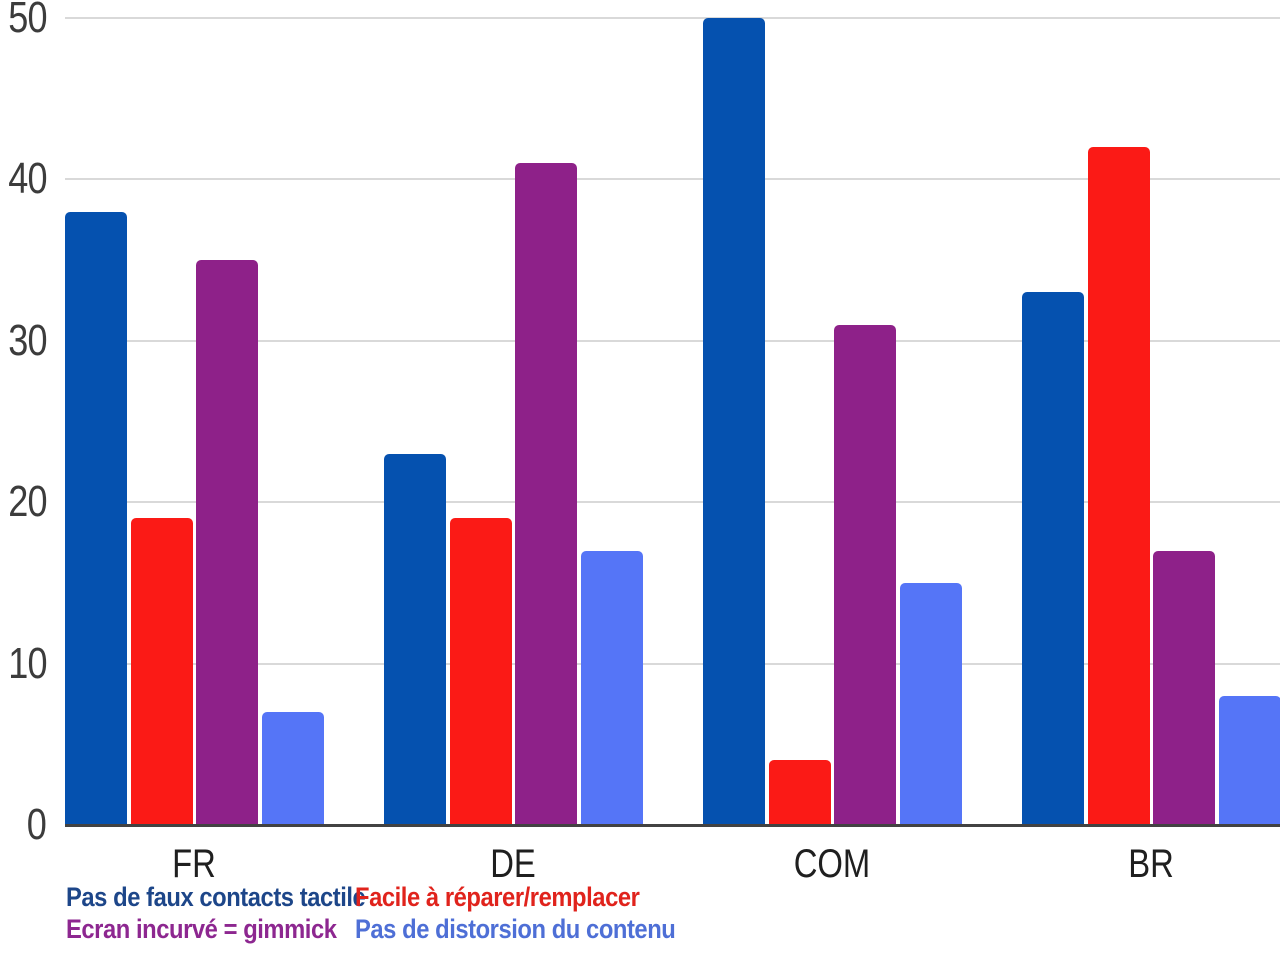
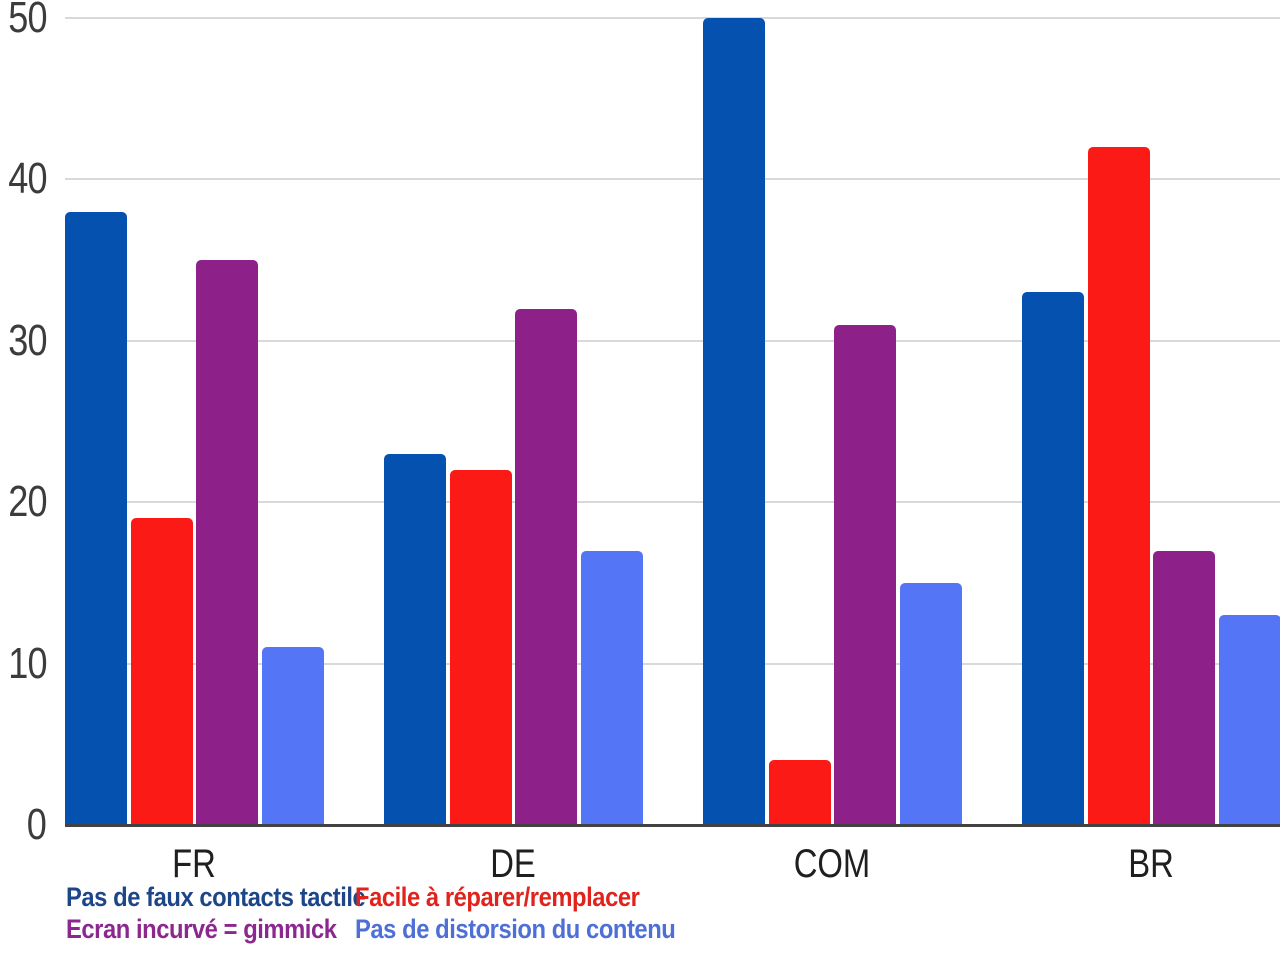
Pas de distorsion du contenu/FR: 7 -> 11
Facile à réparer/remplacer/DE: 19 -> 22
Ecran incurvé = gimmick/DE: 41 -> 32
Pas de distorsion du contenu/BR: 8 -> 13
